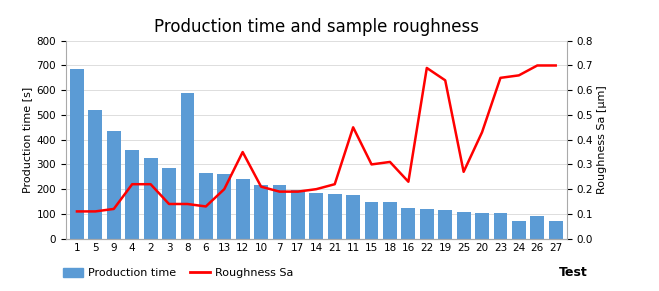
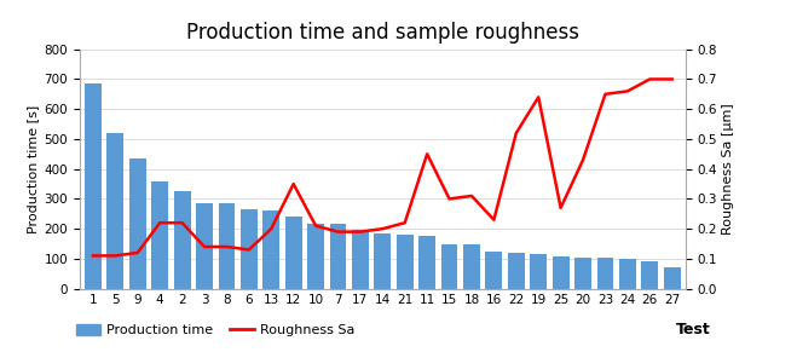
Production time/8: 590 -> 285
Roughness Sa/22: 0.69 -> 0.52
Production time/24: 70 -> 98
